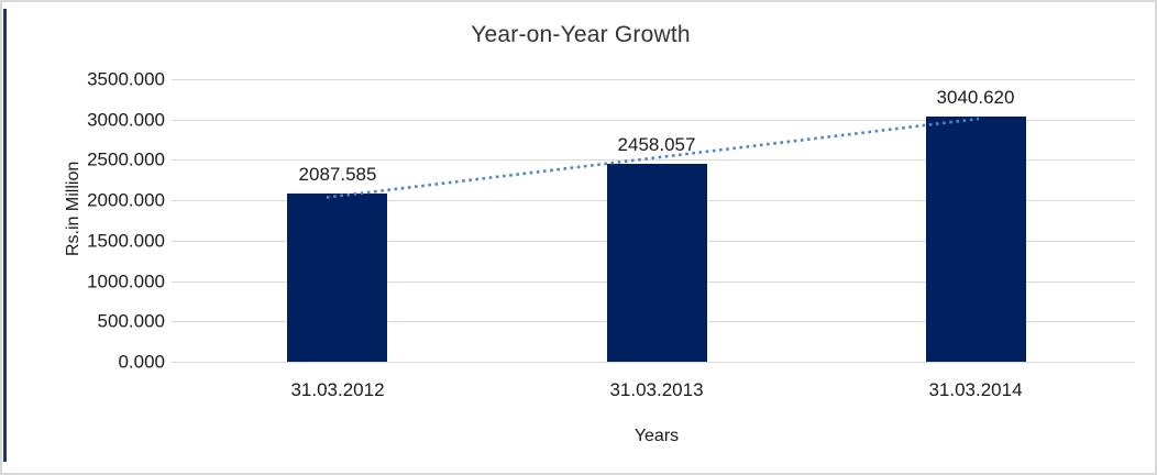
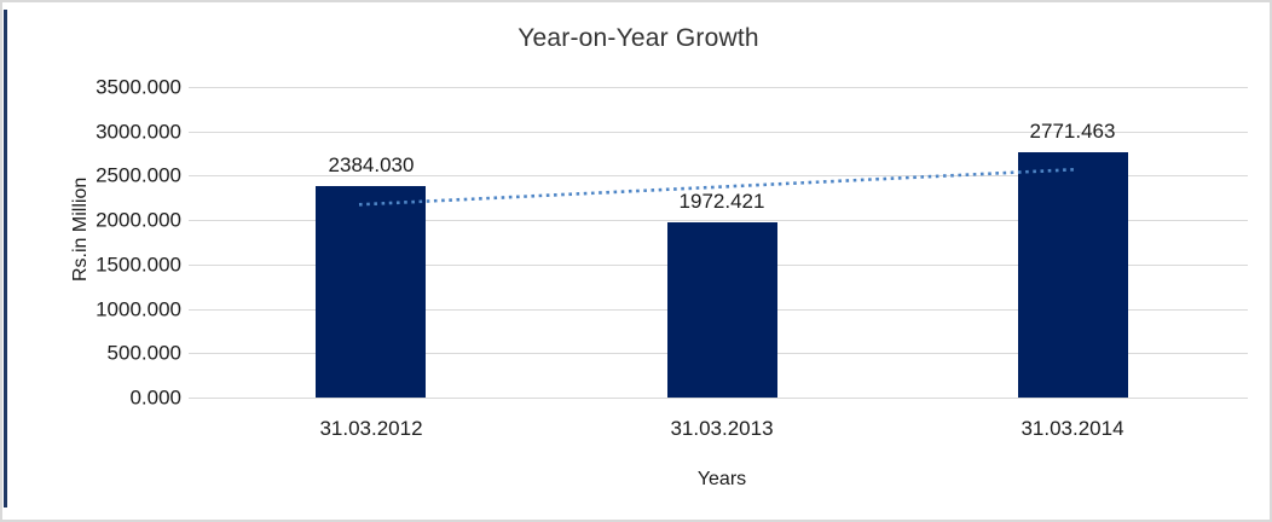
31.03.2012: 2087.585 -> 2384.030
31.03.2013: 2458.057 -> 1972.421
31.03.2014: 3040.620 -> 2771.463
